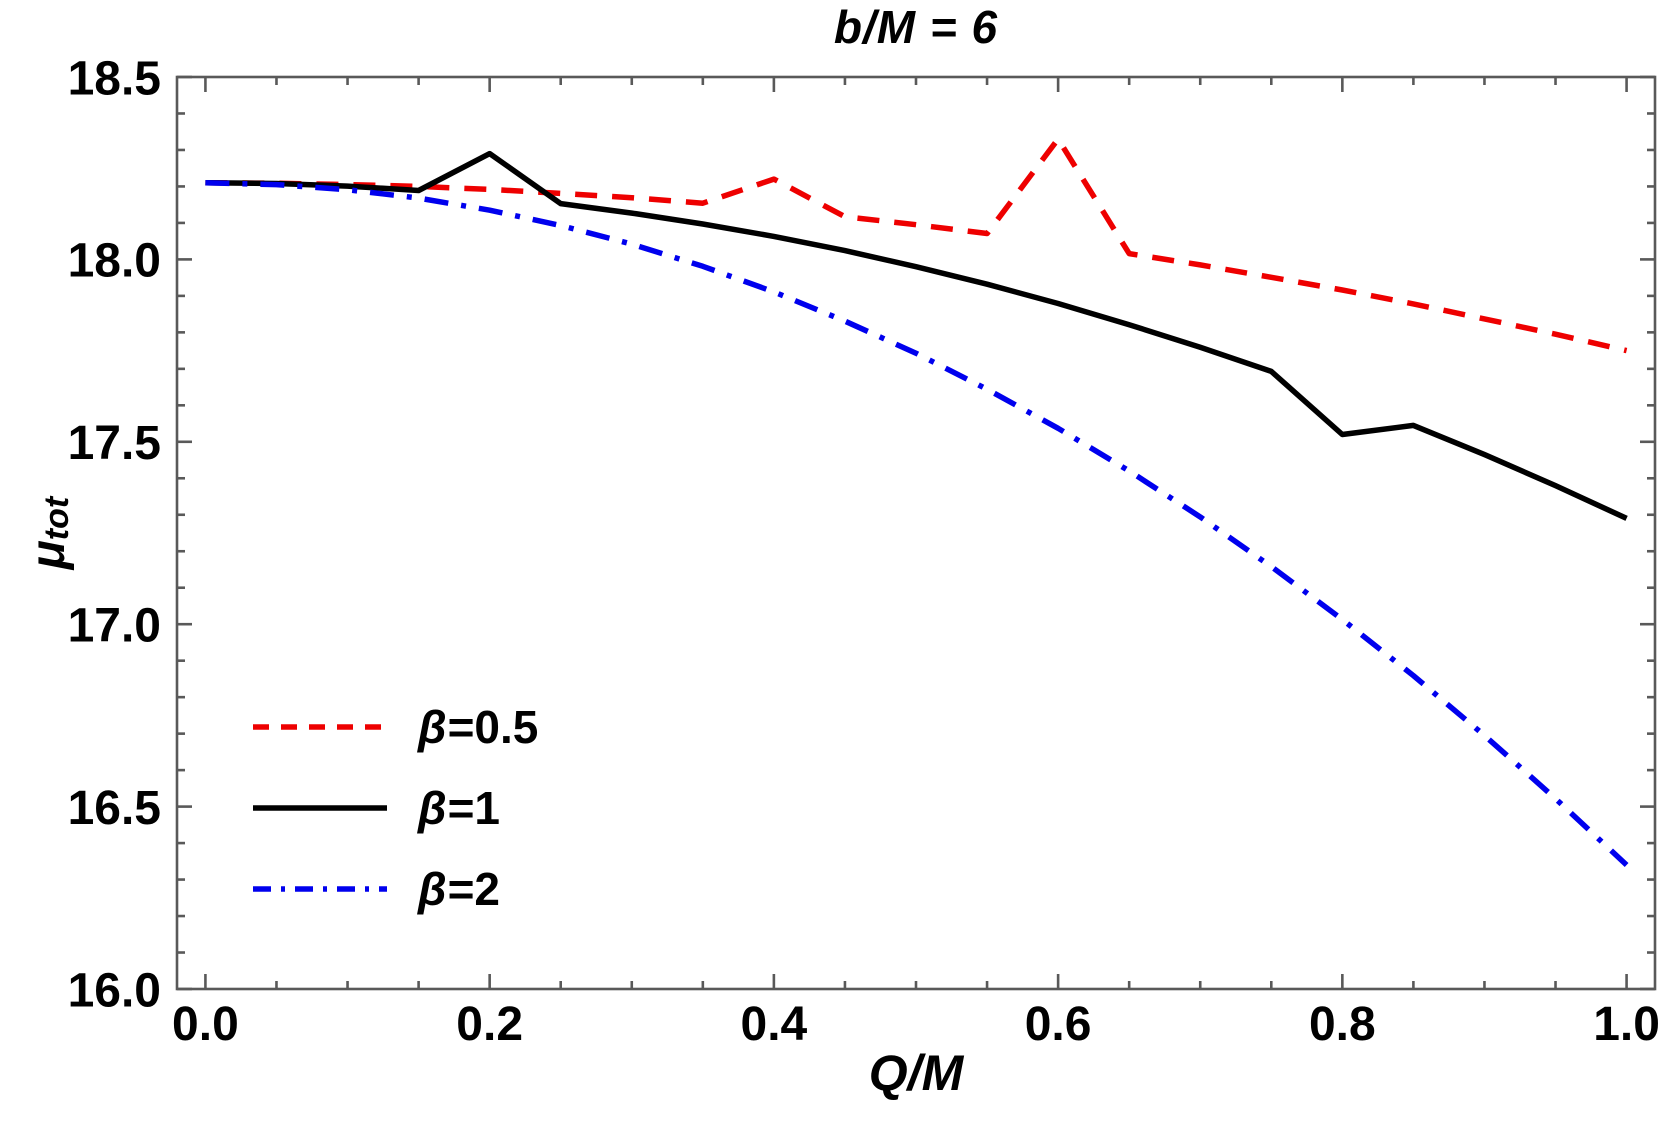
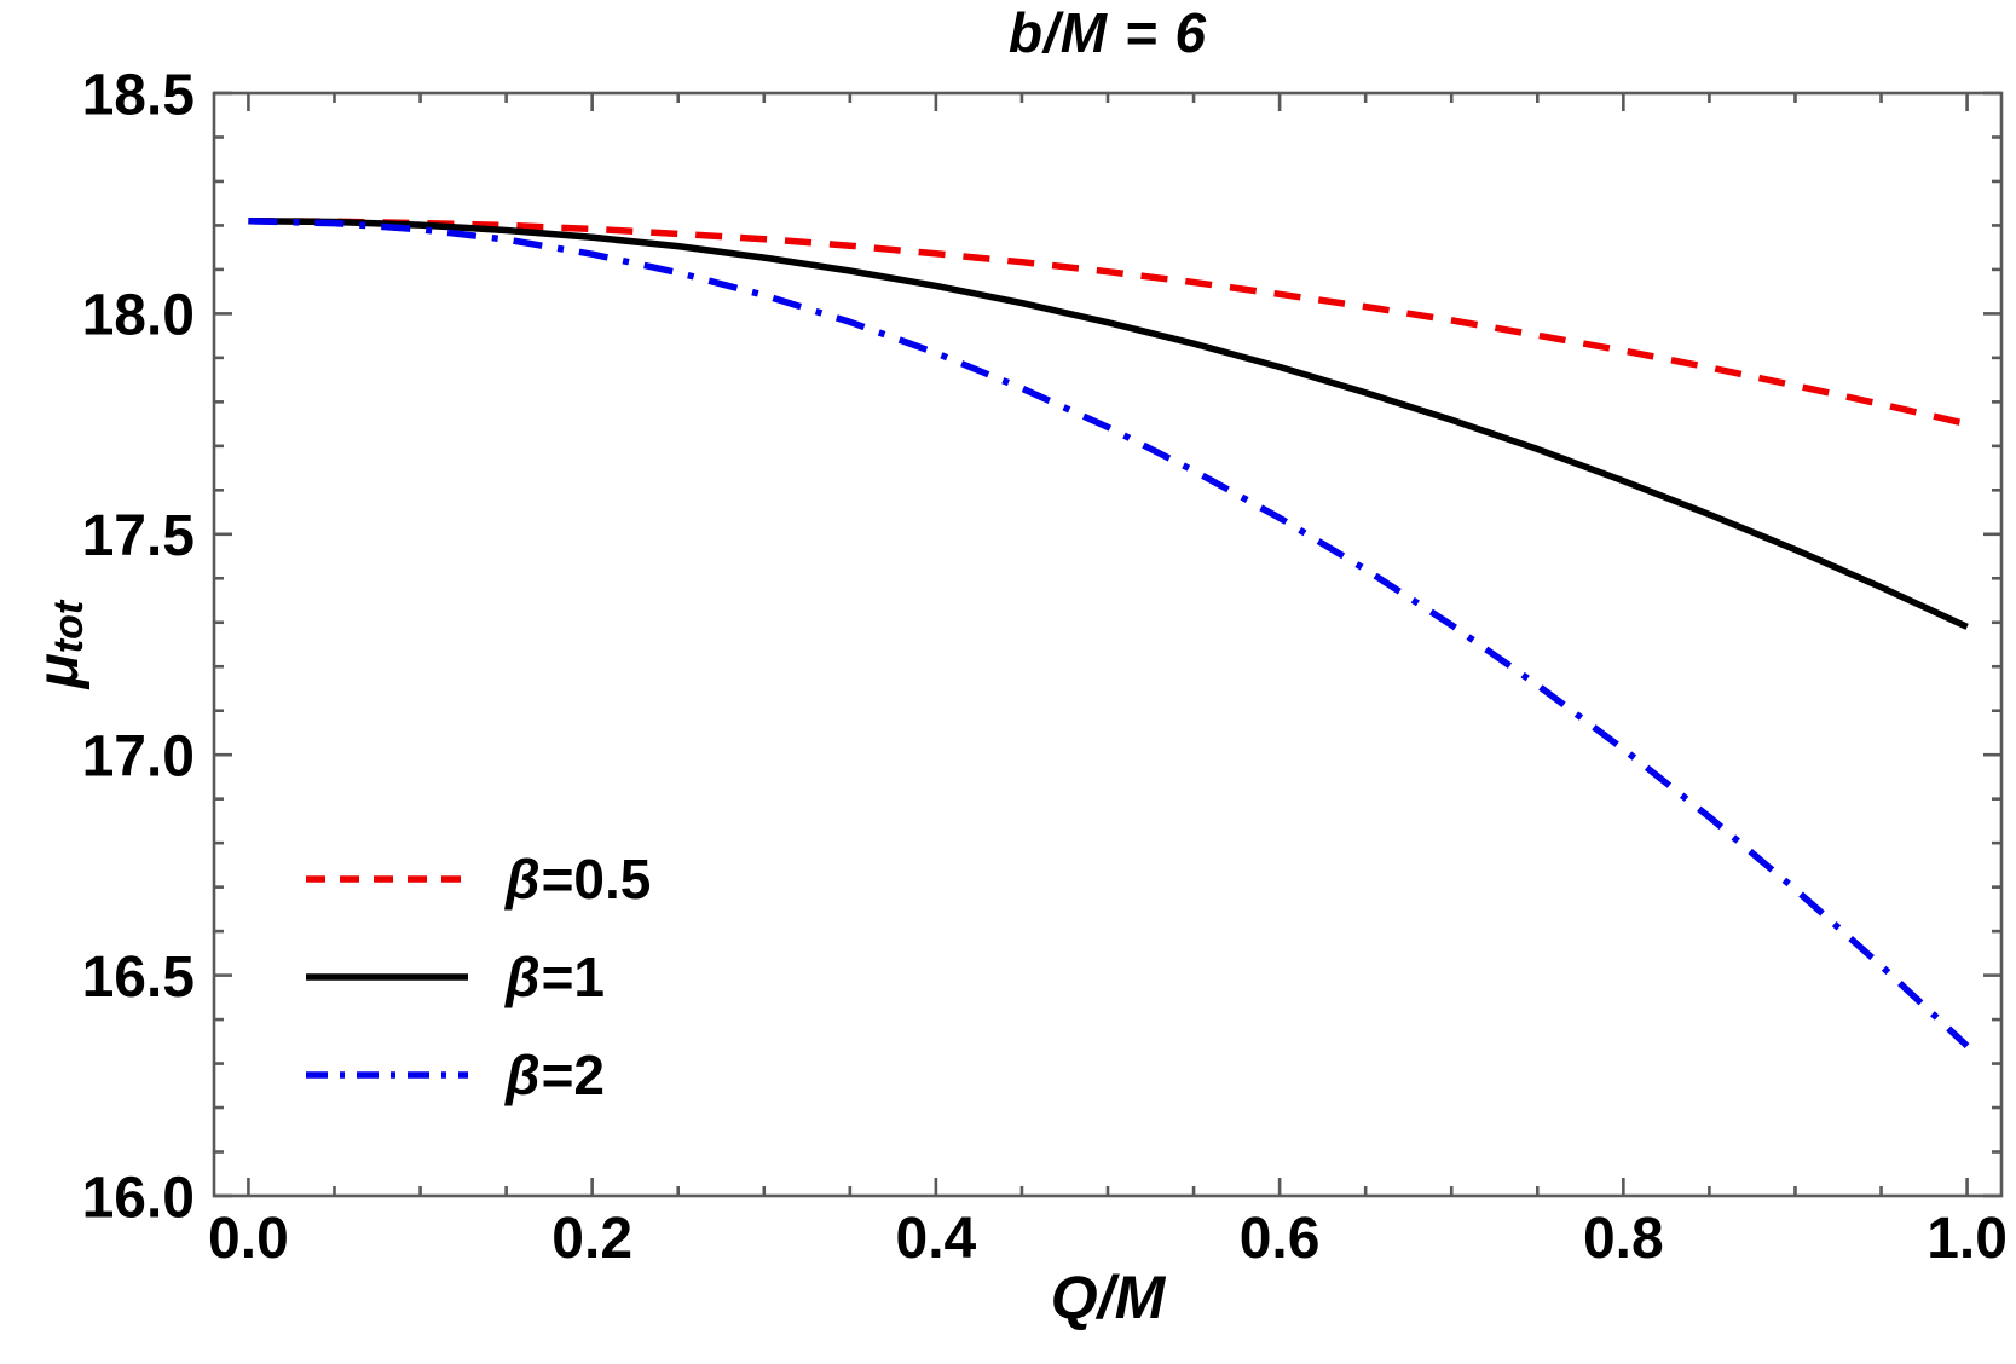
β=1/0.2: 18.29 -> 18.17
β=0.5/0.4: 18.22 -> 18.14
β=0.5/0.6: 18.33 -> 18.04
β=1/0.8: 17.52 -> 17.62
